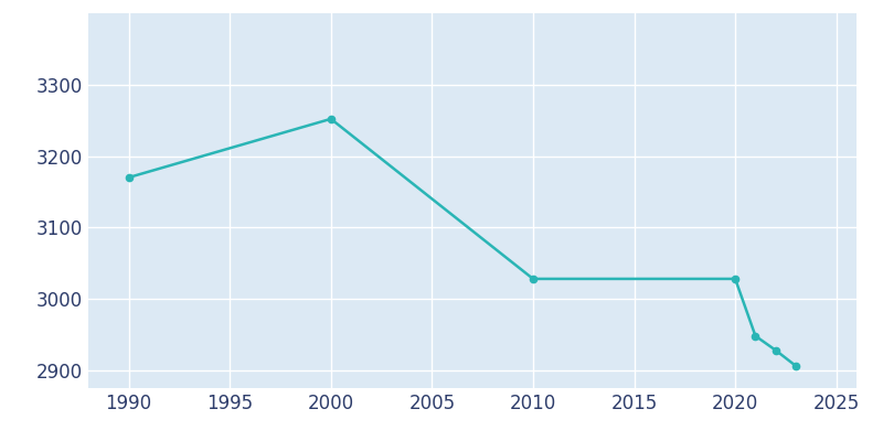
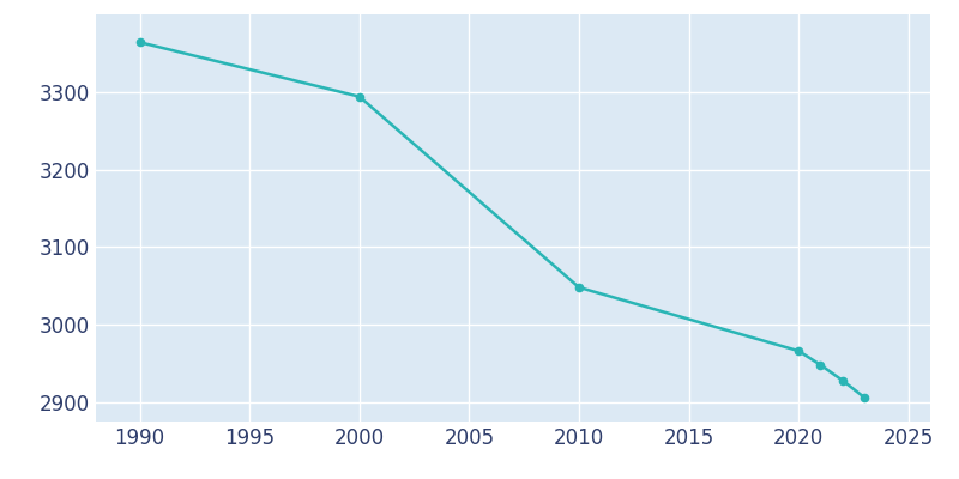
1990: 3170 -> 3364
2000: 3252 -> 3294
2010: 3028 -> 3048
2020: 3028 -> 2966
